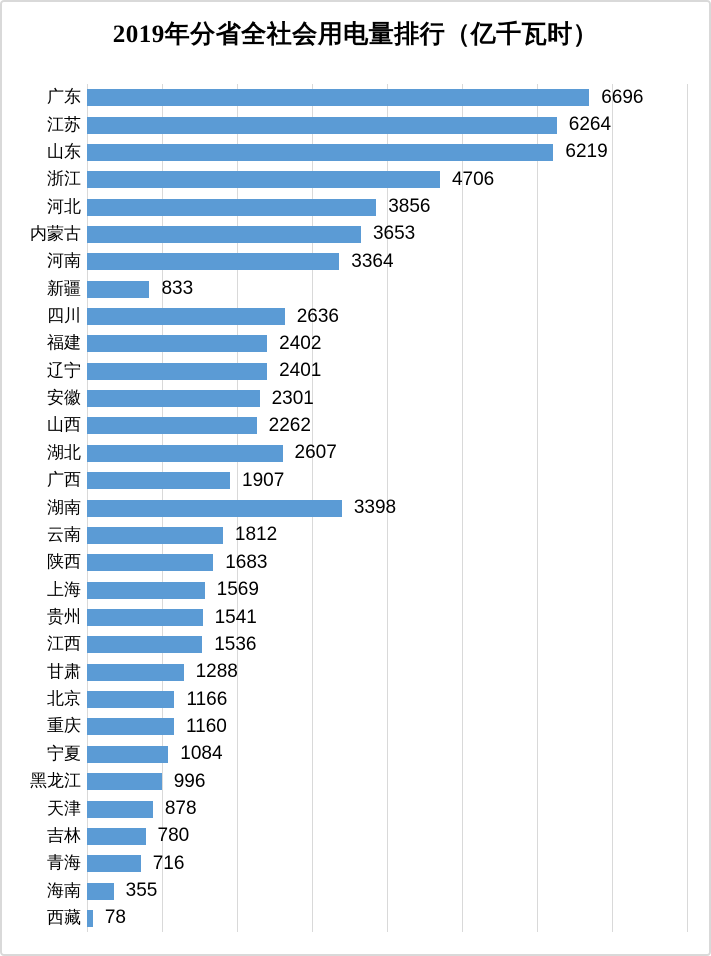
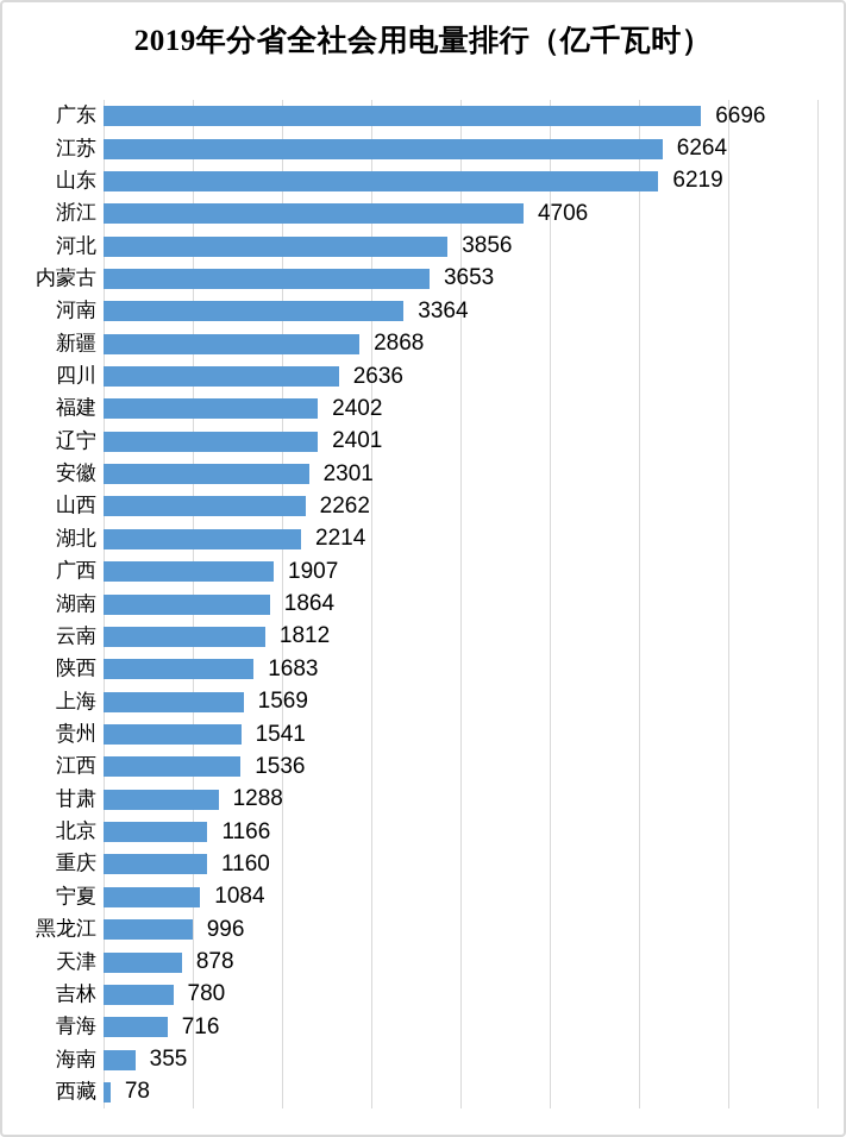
新疆: 833 -> 2868
湖北: 2607 -> 2214
湖南: 3398 -> 1864
